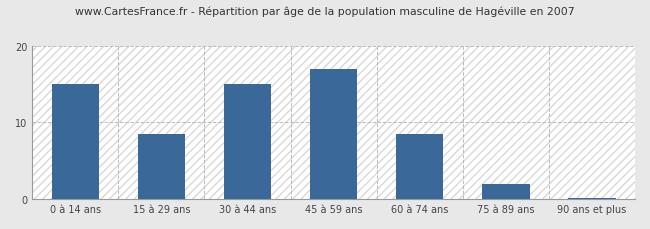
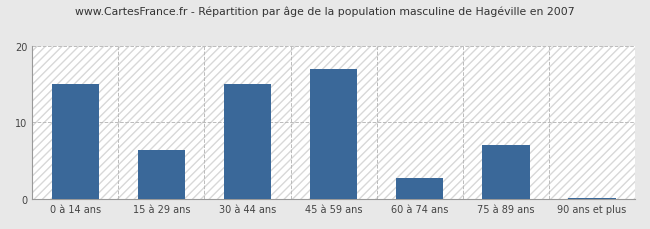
15 à 29 ans: 8.5 -> 6.4
60 à 74 ans: 8.5 -> 2.8
75 à 89 ans: 2.0 -> 7.0
